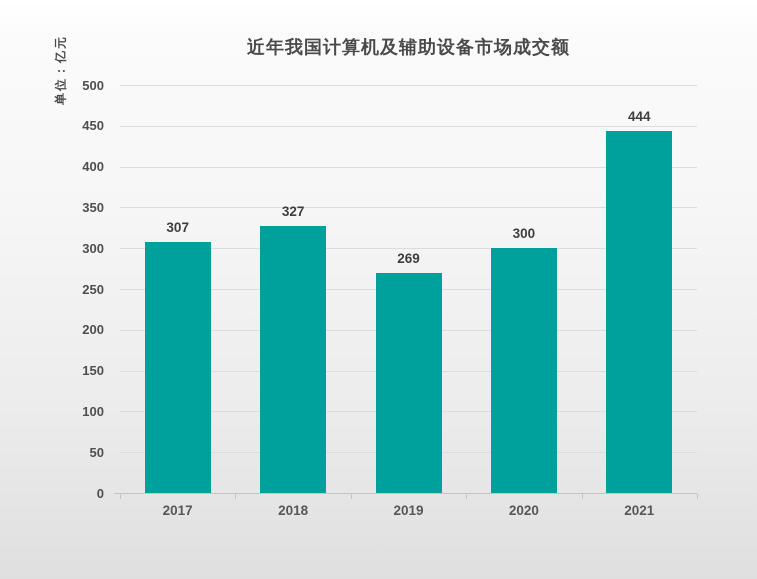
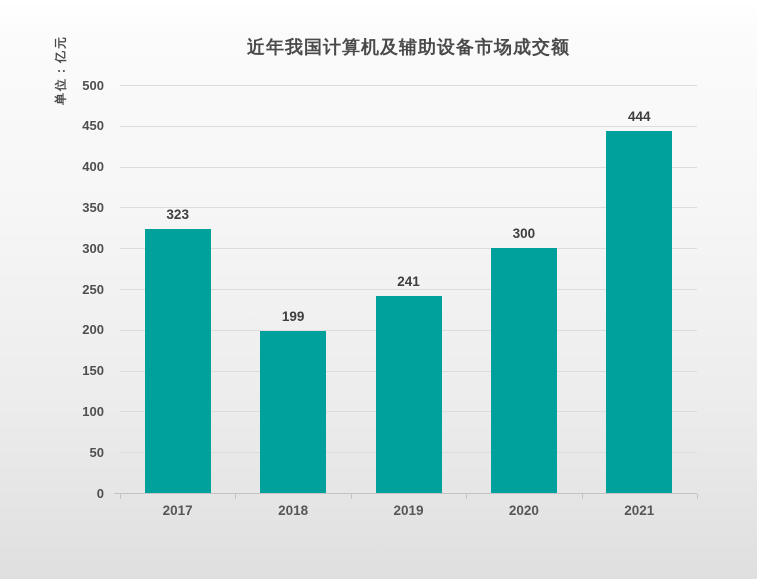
2017: 307 -> 323
2018: 327 -> 199
2019: 269 -> 241
